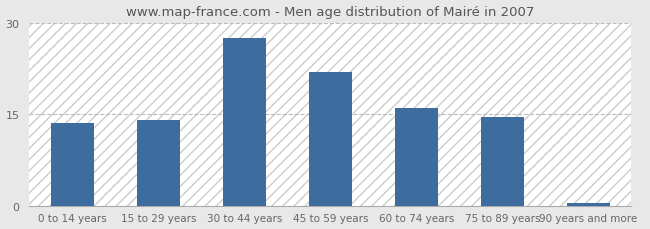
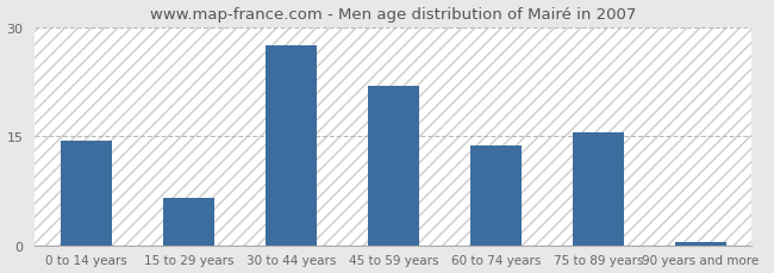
0 to 14 years: 13.5 -> 14.4
15 to 29 years: 14.0 -> 6.6
60 to 74 years: 16.0 -> 13.8
75 to 89 years: 14.5 -> 15.6
